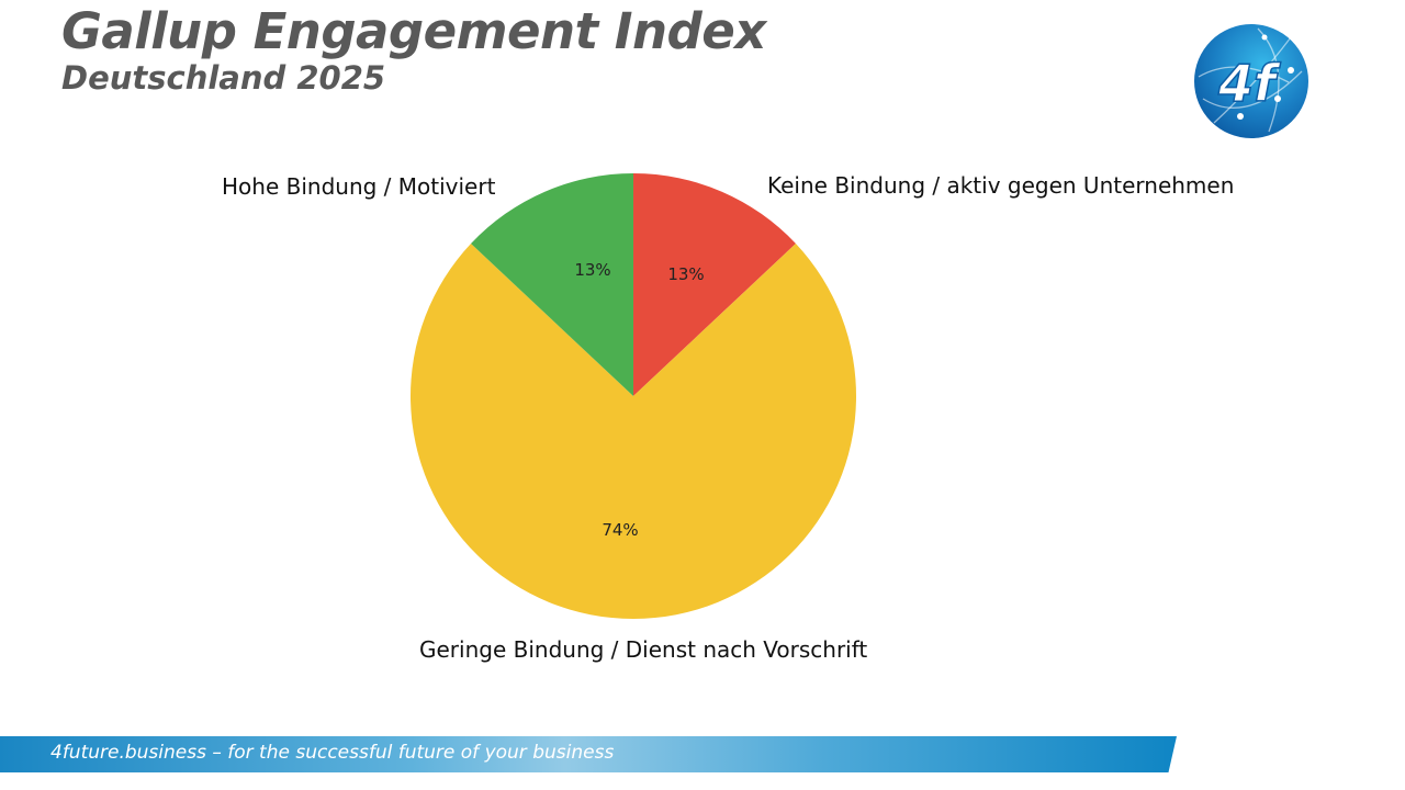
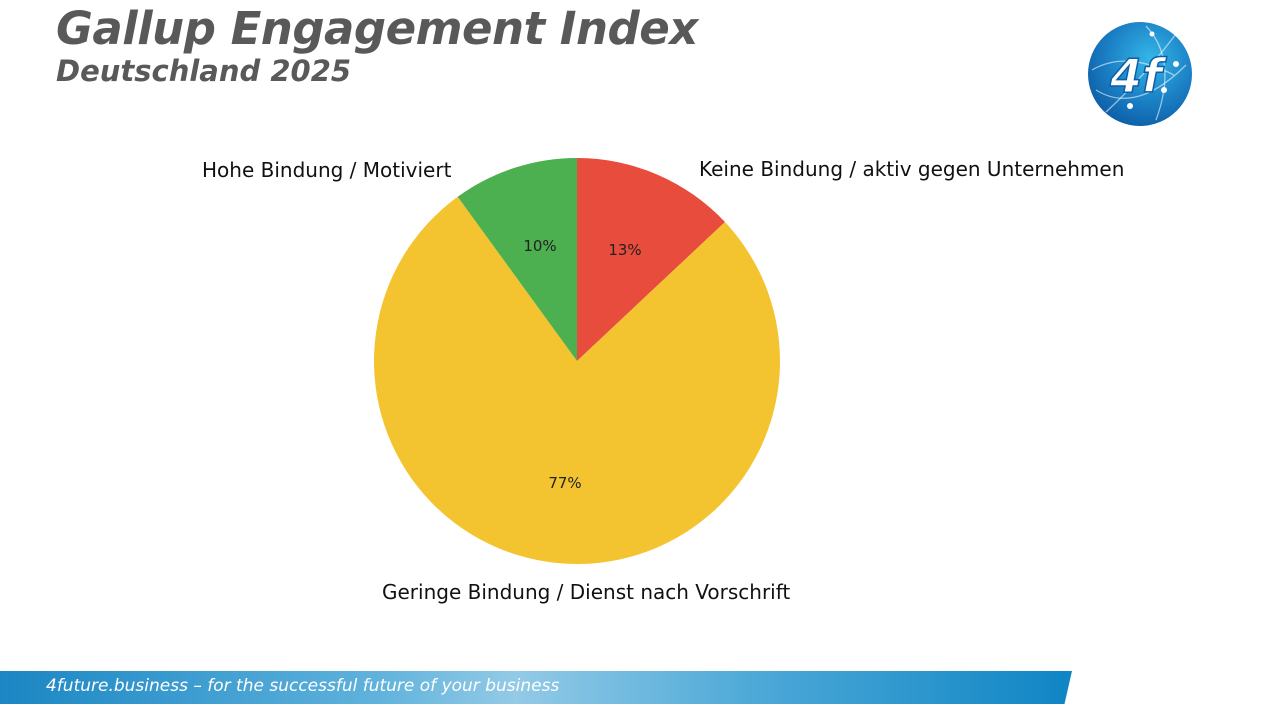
Geringe Bindung / Dienst nach Vorschrift: 74% -> 77%
Hohe Bindung / Motiviert: 13% -> 10%
